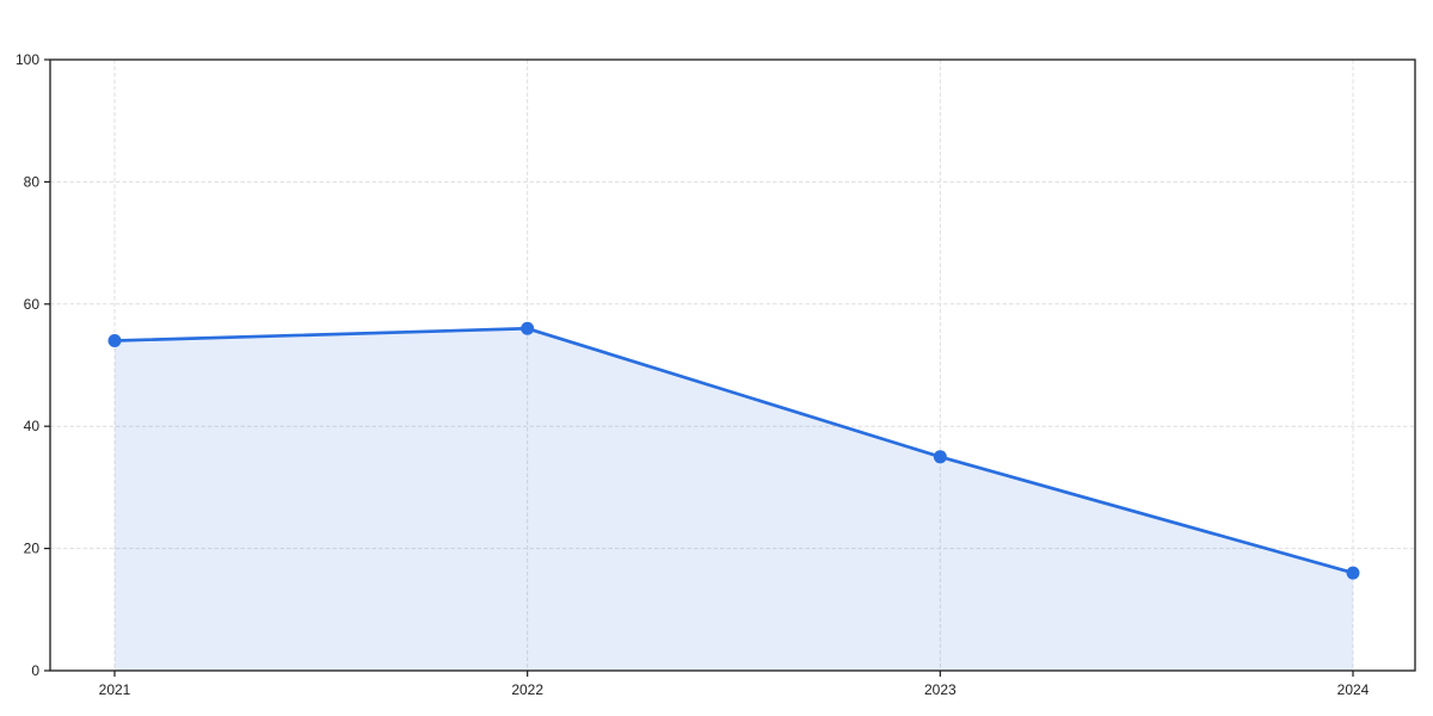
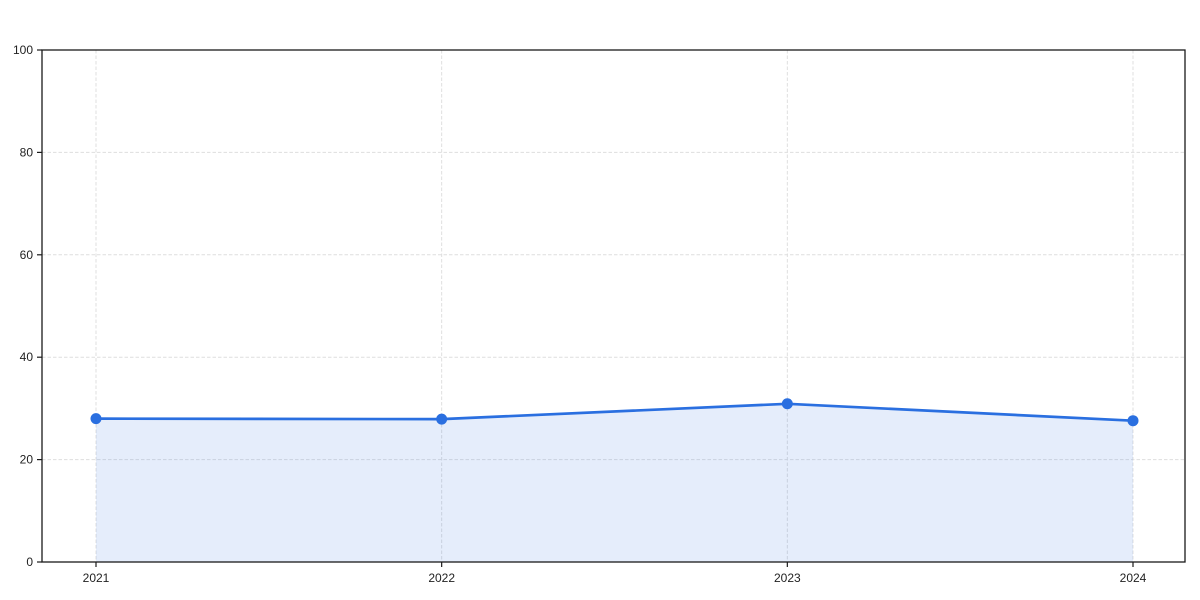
2021: 54 -> 28
2022: 56 -> 28
2023: 35 -> 31
2024: 16 -> 28
